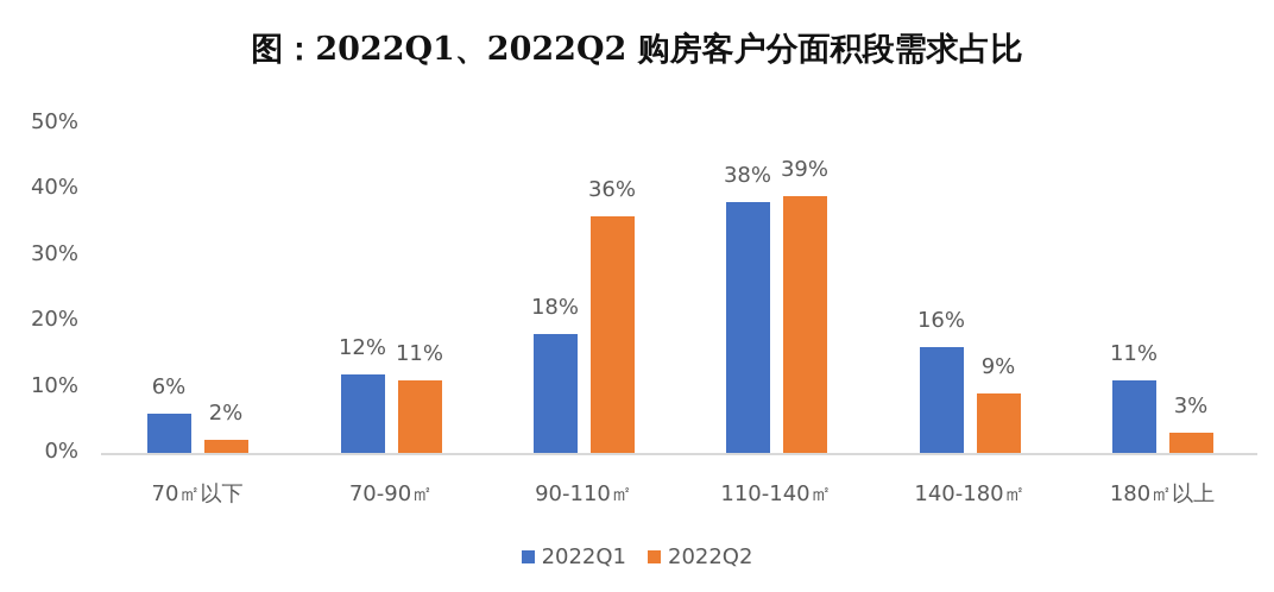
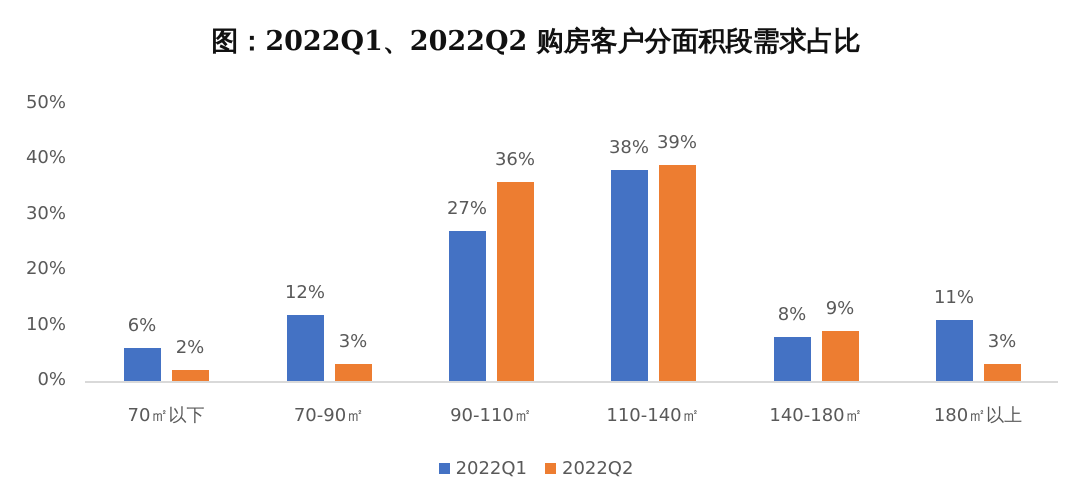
2022Q2/70-90㎡: 11% -> 3%
2022Q1/90-110㎡: 18% -> 27%
2022Q1/140-180㎡: 16% -> 8%
